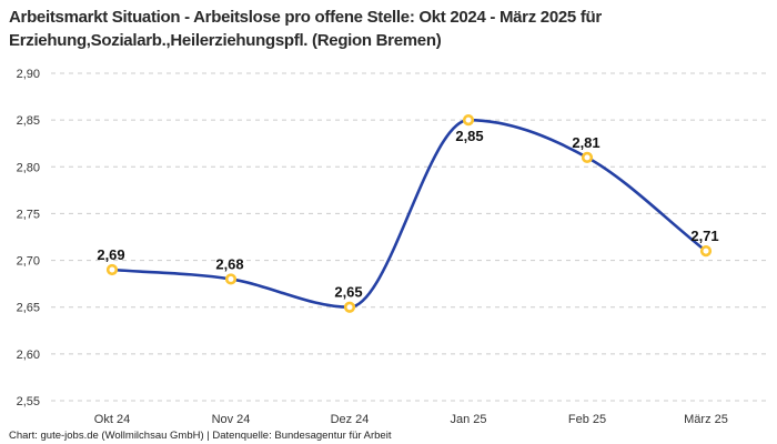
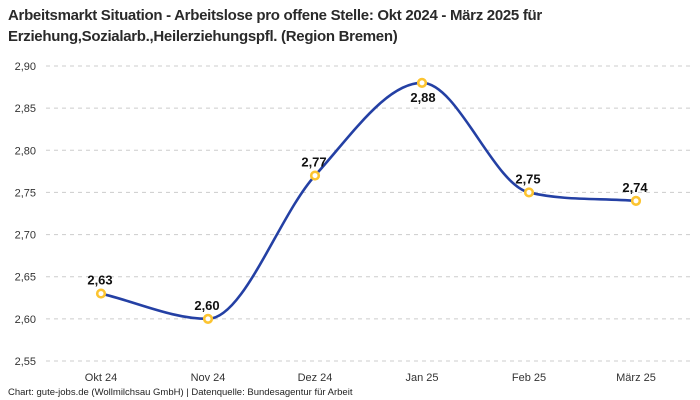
Okt 24: 2,69 -> 2,63
Nov 24: 2,68 -> 2,60
Dez 24: 2,65 -> 2,77
Jan 25: 2,85 -> 2,88
Feb 25: 2,81 -> 2,75
März 25: 2,71 -> 2,74
